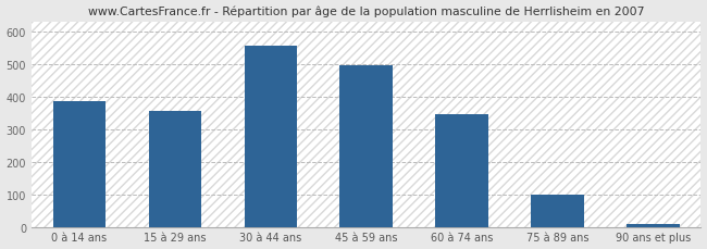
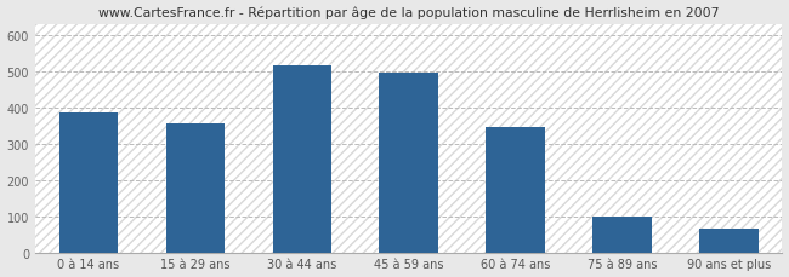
30 à 44 ans: 555 -> 515
90 ans et plus: 8 -> 65
